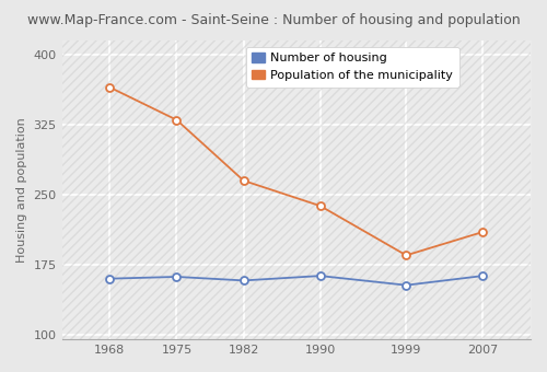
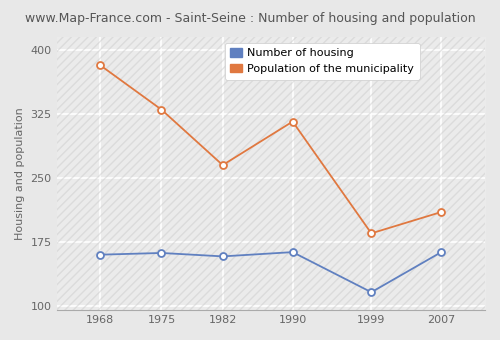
Population of the municipality/1968: 365 -> 382
Population of the municipality/1990: 238 -> 316
Number of housing/1999: 153 -> 116
